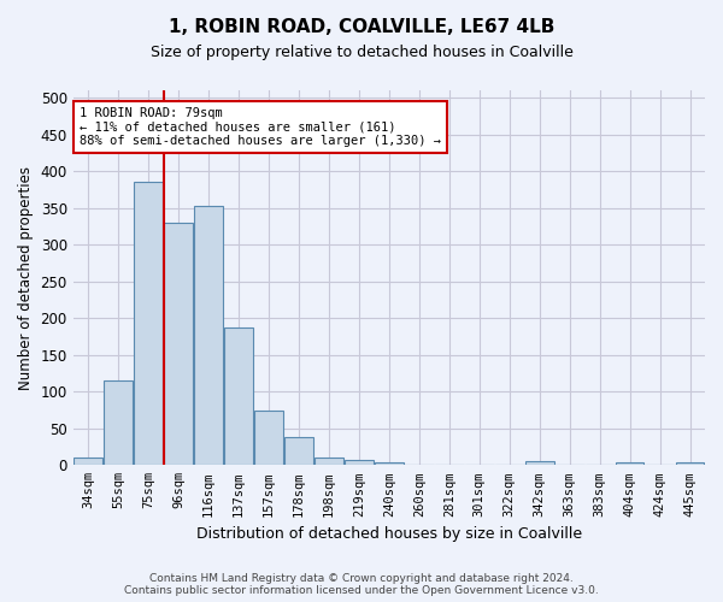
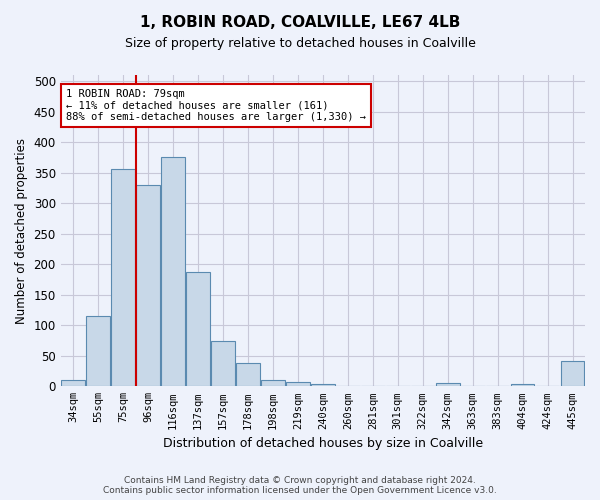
75sqm: 385 -> 356
116sqm: 352 -> 376
445sqm: 4 -> 42
